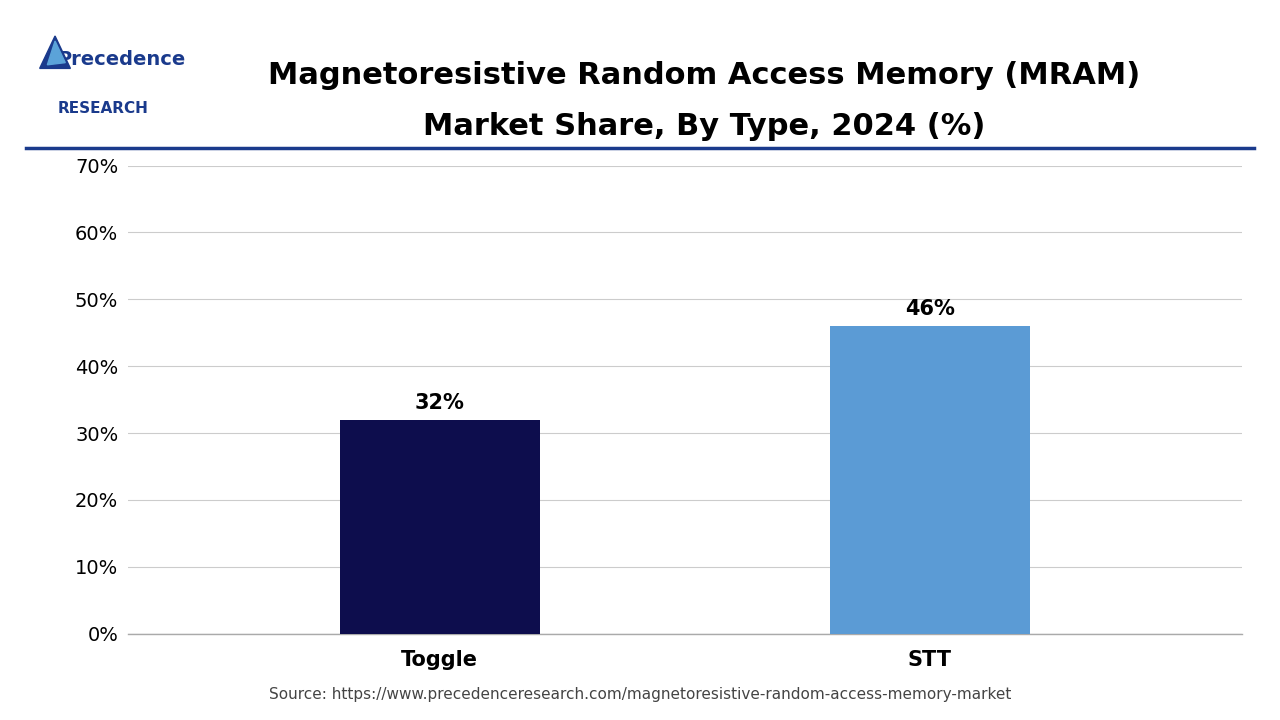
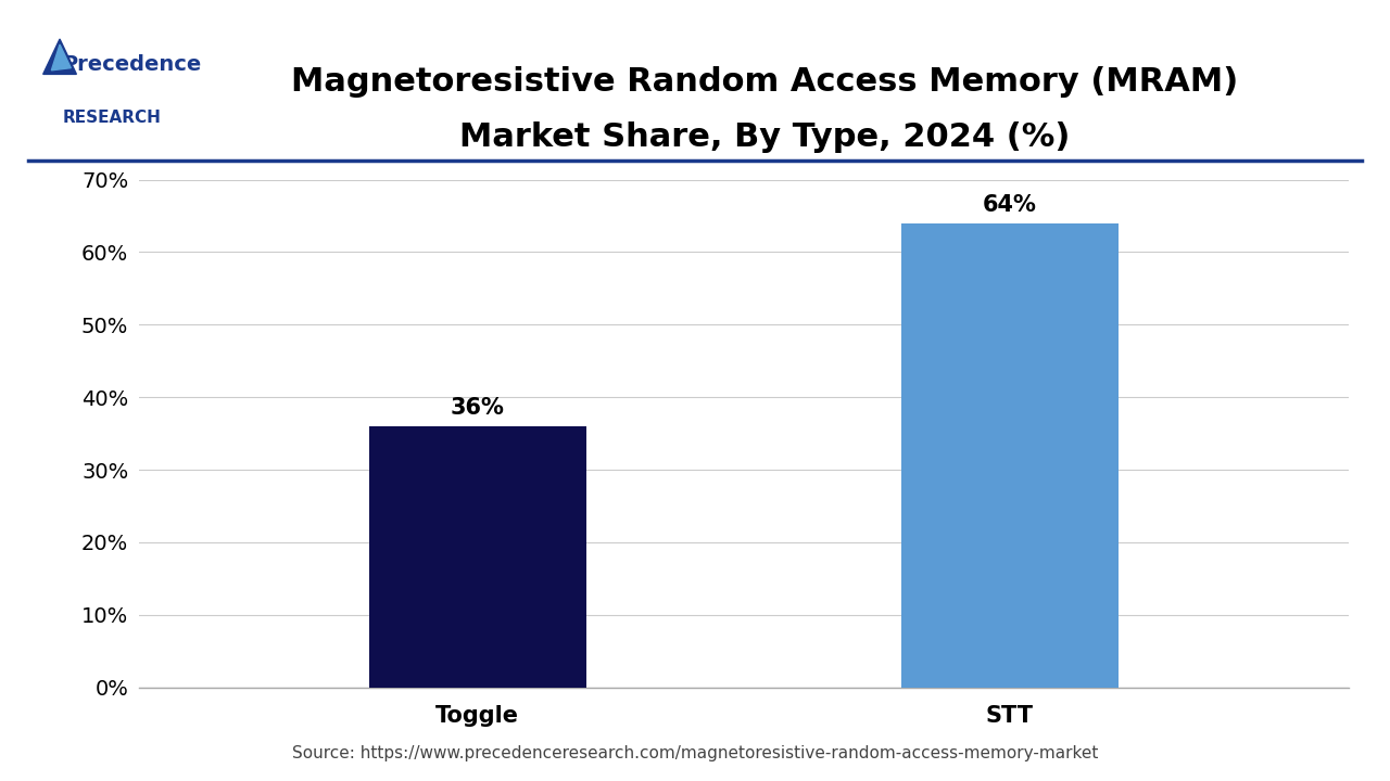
Toggle: 32% -> 36%
STT: 46% -> 64%
